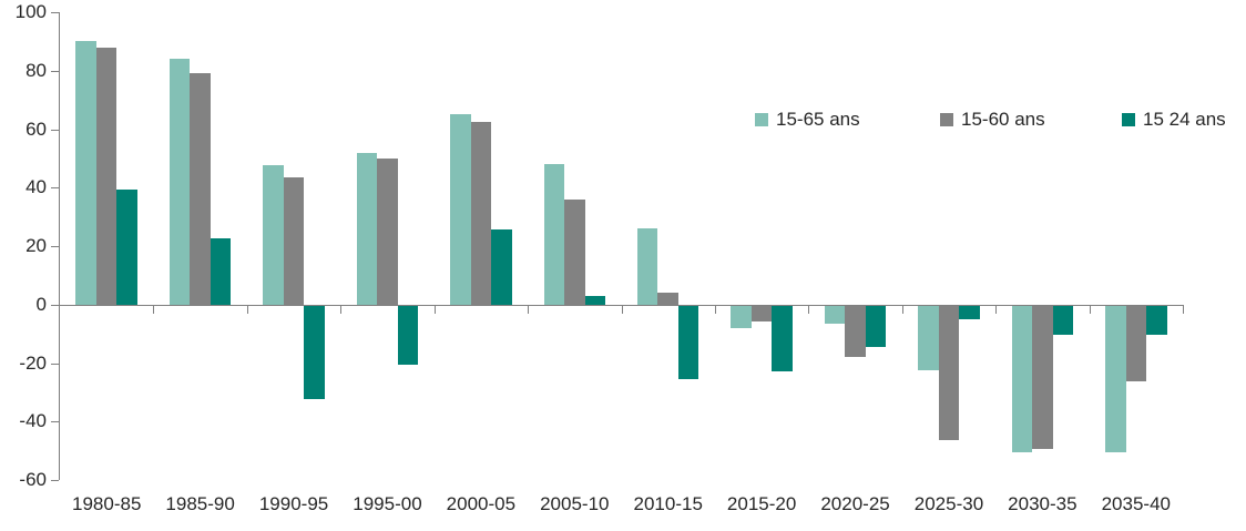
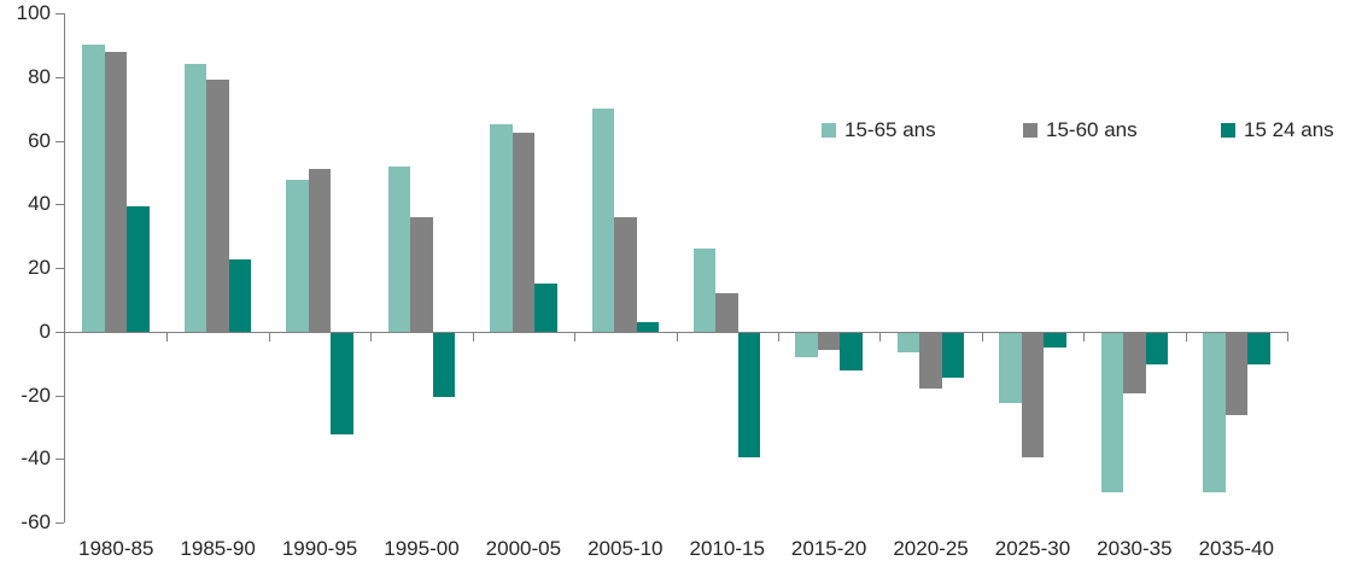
15-60 ans/1990-95: 44 -> 51
15-60 ans/1995-00: 50 -> 36
15 24 ans/2000-05: 26 -> 15
15-65 ans/2005-10: 48 -> 70
15-60 ans/2010-15: 4 -> 12
15 24 ans/2010-15: -25 -> -39
15 24 ans/2015-20: -22 -> -12
15-60 ans/2025-30: -46 -> -39
15-60 ans/2030-35: -49 -> -19
